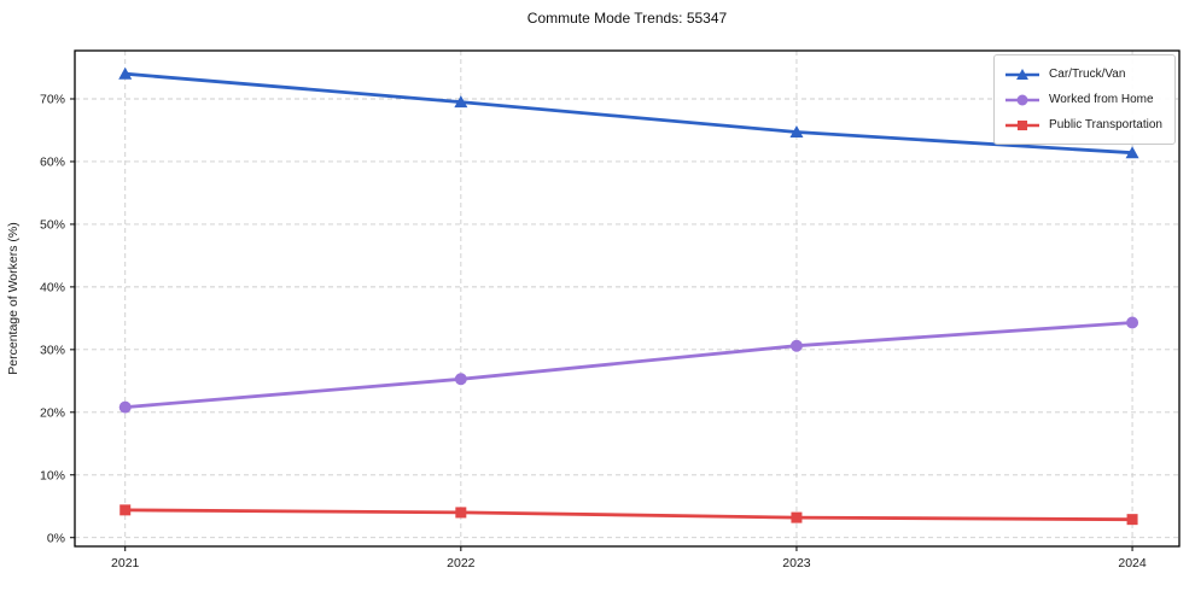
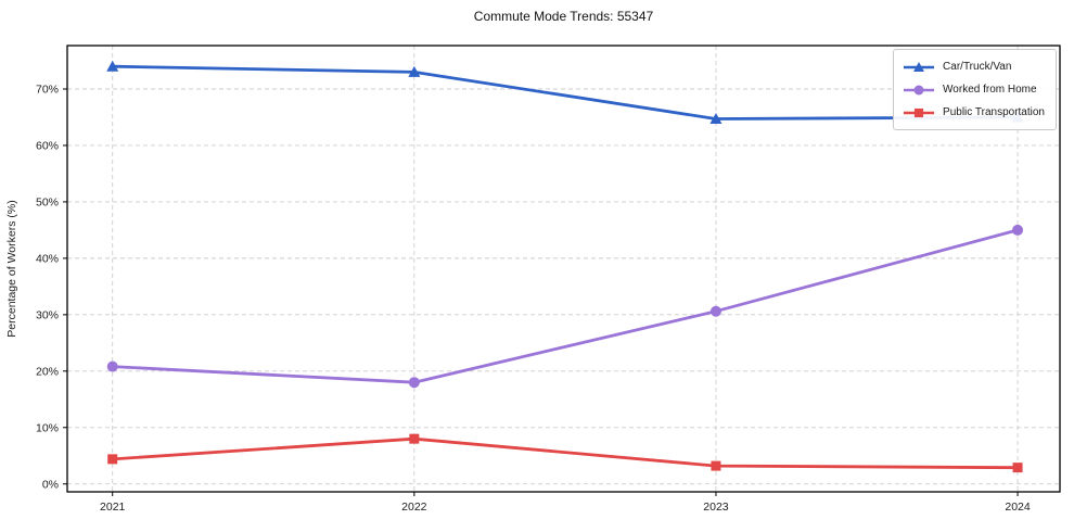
Car/Truck/Van/2022: 70% -> 73%
Worked from Home/2022: 25% -> 18%
Public Transportation/2022: 4% -> 8%
Car/Truck/Van/2024: 61% -> 65%
Worked from Home/2024: 34% -> 45%
